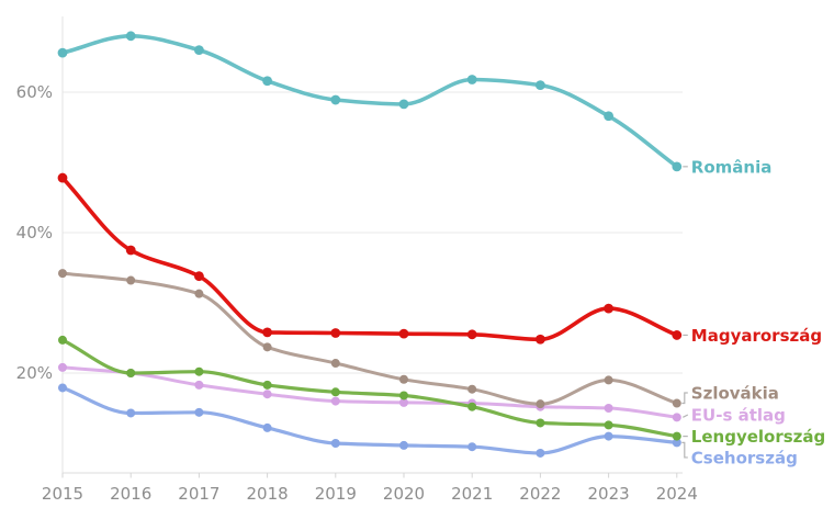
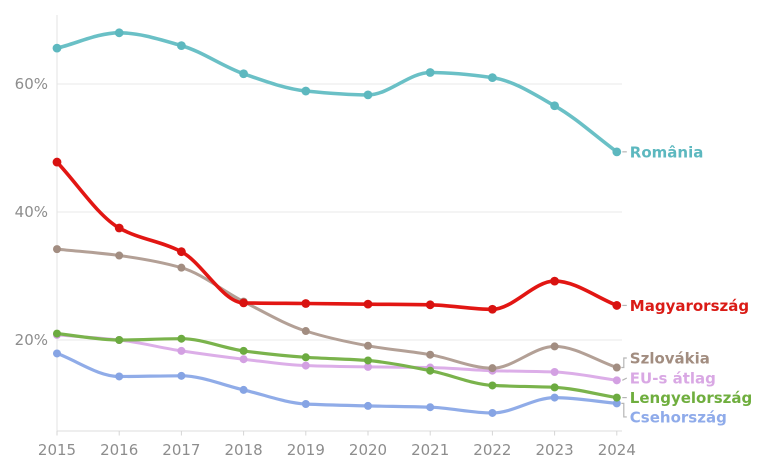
Lengyelország/2015: 25% -> 21%
Szlovákia/2018: 24% -> 26%
